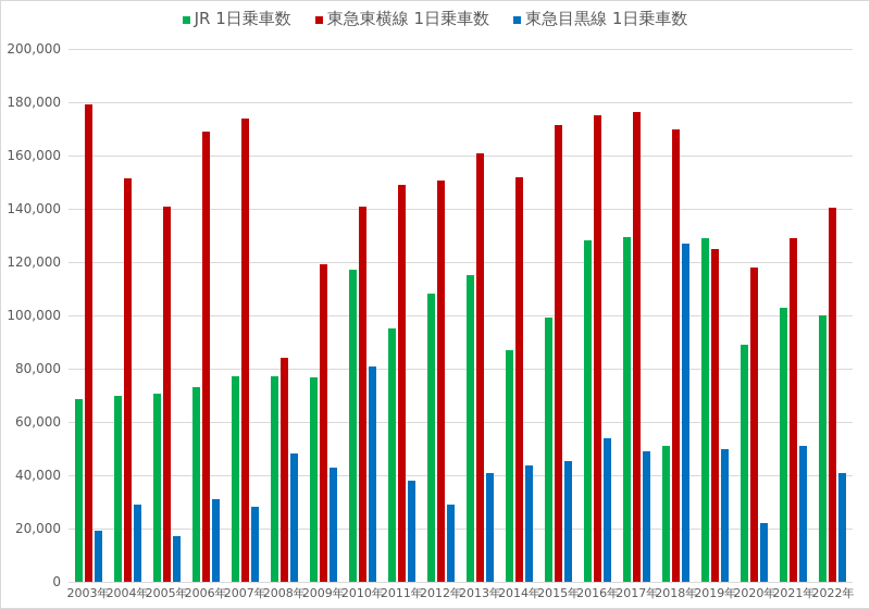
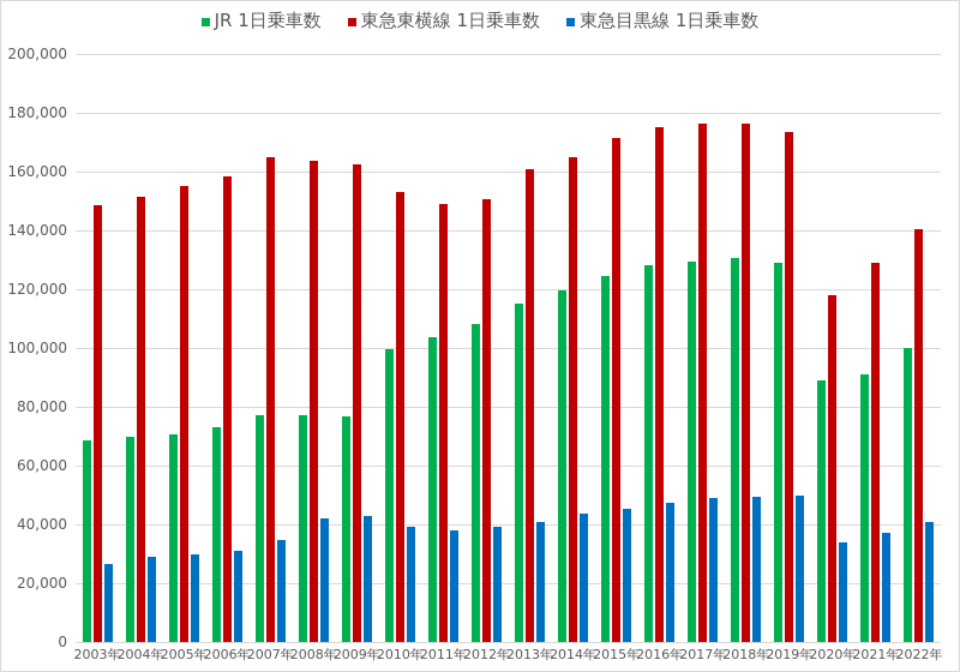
東急東横線 1日乗車数/2003年: 179000 -> 148000
東急目黒線 1日乗車数/2003年: 19000 -> 27000
東急東横線 1日乗車数/2005年: 141000 -> 155000
東急目黒線 1日乗車数/2005年: 17000 -> 30000
東急東横線 1日乗車数/2006年: 169000 -> 158000
東急東横線 1日乗車数/2007年: 174000 -> 165000
東急目黒線 1日乗車数/2007年: 28000 -> 35000
東急東横線 1日乗車数/2008年: 84000 -> 164000
東急目黒線 1日乗車数/2008年: 48000 -> 42000
東急東横線 1日乗車数/2009年: 119000 -> 162000
JR 1日乗車数/2010年: 117000 -> 100000
東急東横線 1日乗車数/2010年: 141000 -> 153000
東急目黒線 1日乗車数/2010年: 81000 -> 39000
JR 1日乗車数/2011年: 95000 -> 104000
東急目黒線 1日乗車数/2012年: 29000 -> 39000
JR 1日乗車数/2014年: 87000 -> 120000
東急東横線 1日乗車数/2014年: 152000 -> 165000
JR 1日乗車数/2015年: 99000 -> 124000
東急目黒線 1日乗車数/2016年: 54000 -> 48000
JR 1日乗車数/2018年: 51000 -> 130000
東急東横線 1日乗車数/2018年: 170000 -> 176000
東急目黒線 1日乗車数/2018年: 127000 -> 50000
東急東横線 1日乗車数/2019年: 125000 -> 174000
東急目黒線 1日乗車数/2020年: 22000 -> 34000
JR 1日乗車数/2021年: 103000 -> 91000
東急目黒線 1日乗車数/2021年: 51000 -> 37000
